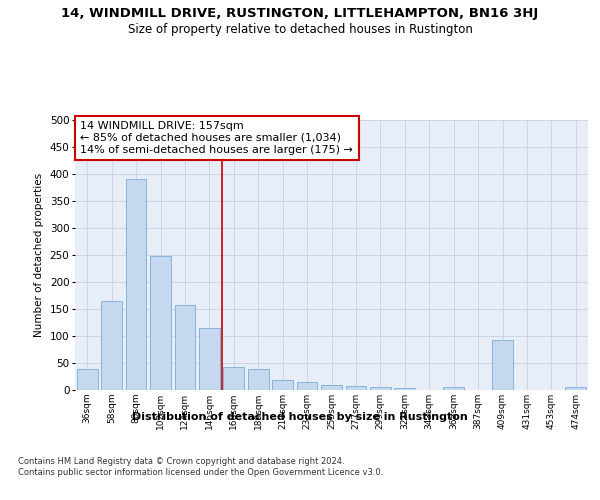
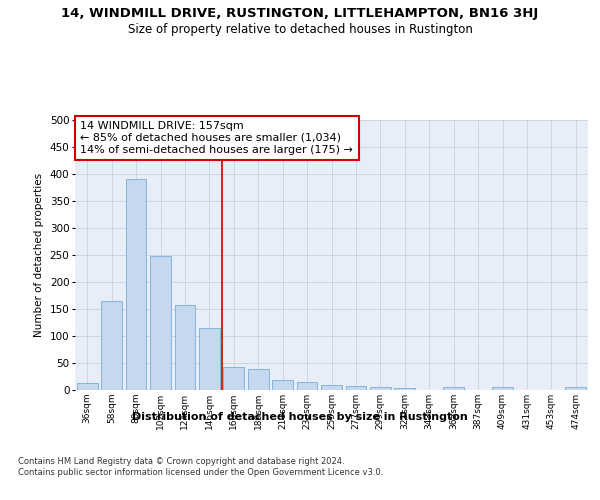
36sqm: 38 -> 13
409sqm: 92 -> 5
